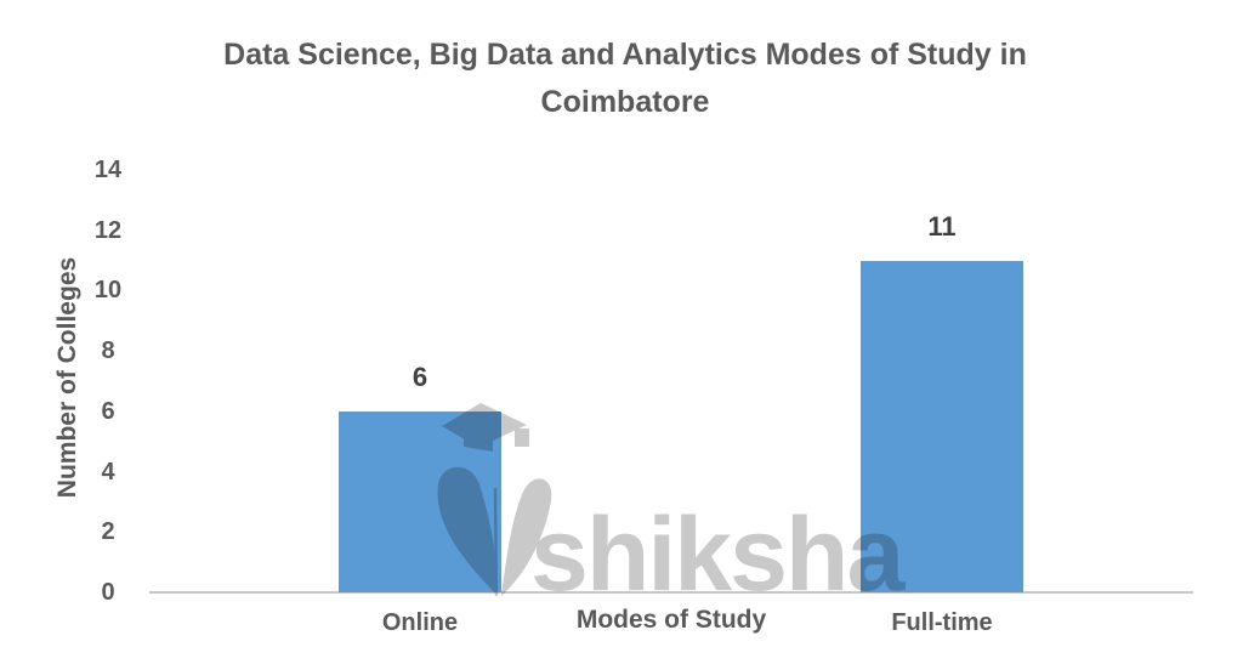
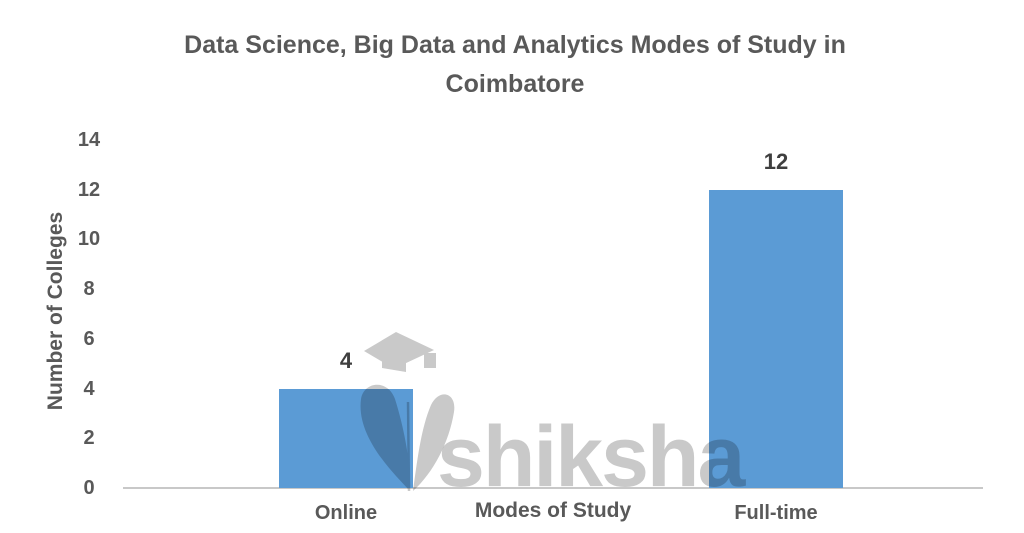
Online: 6 -> 4
Full-time: 11 -> 12
